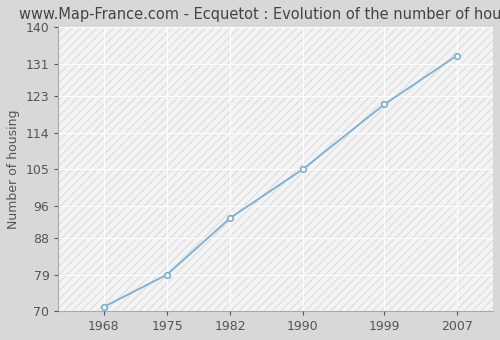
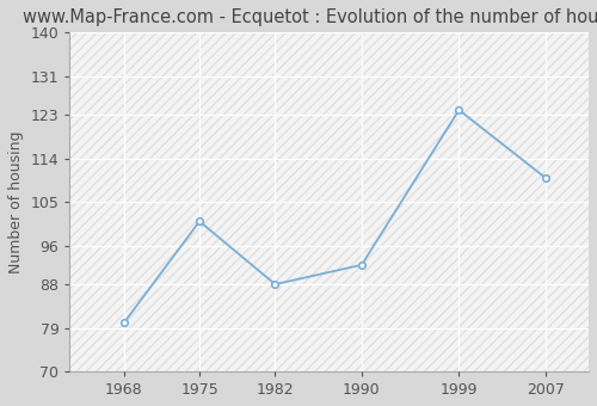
1968: 71 -> 80
1975: 79 -> 101
1982: 93 -> 88
1990: 105 -> 92
1999: 121 -> 124
2007: 133 -> 110
